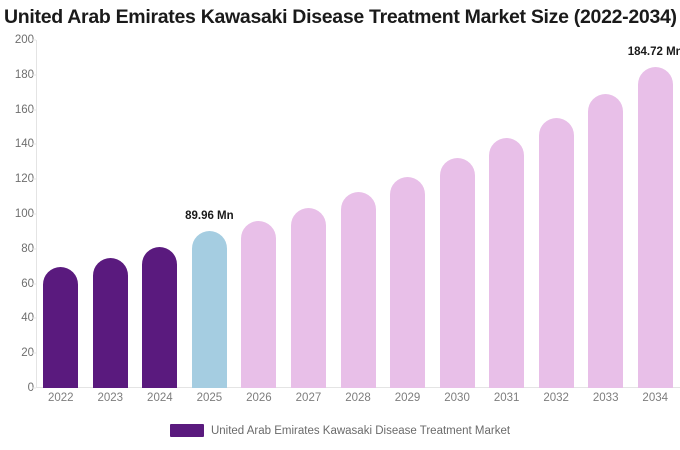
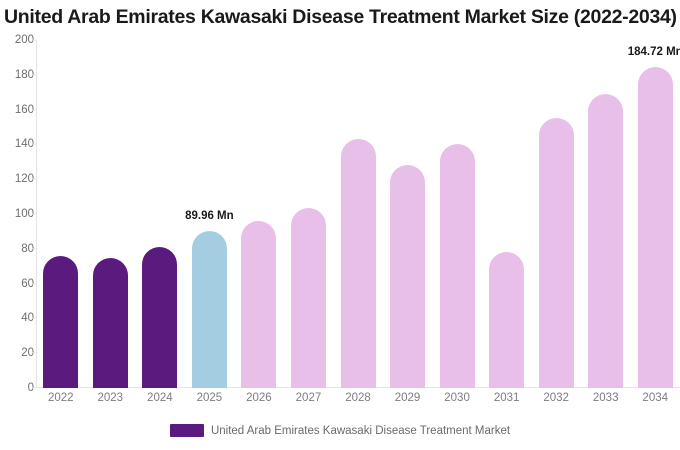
2022: 70 -> 76
2028: 112 -> 143
2029: 121 -> 128
2030: 132 -> 140
2031: 144 -> 78
